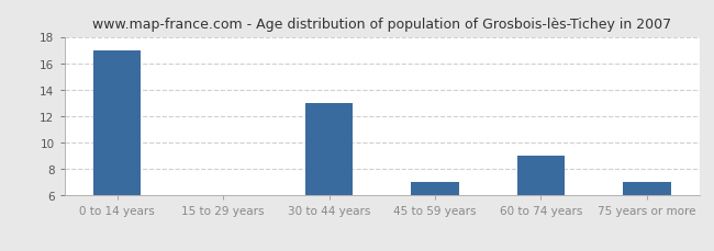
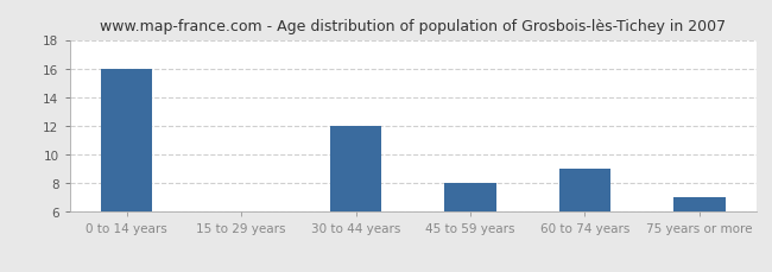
0 to 14 years: 17 -> 16
30 to 44 years: 13 -> 12
45 to 59 years: 7 -> 8
